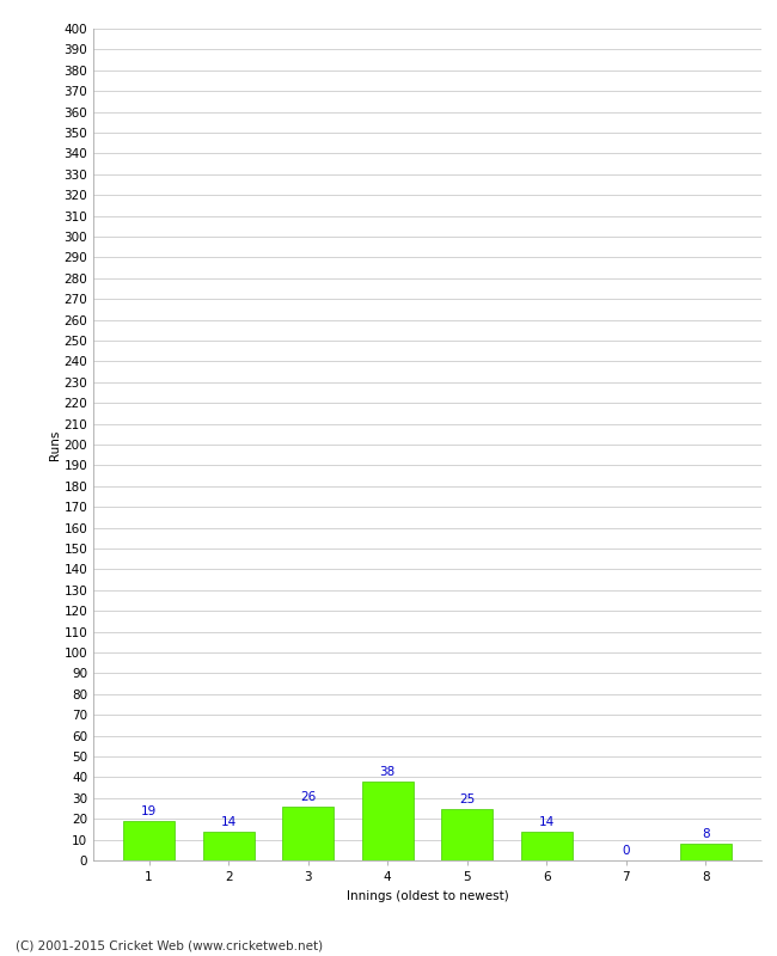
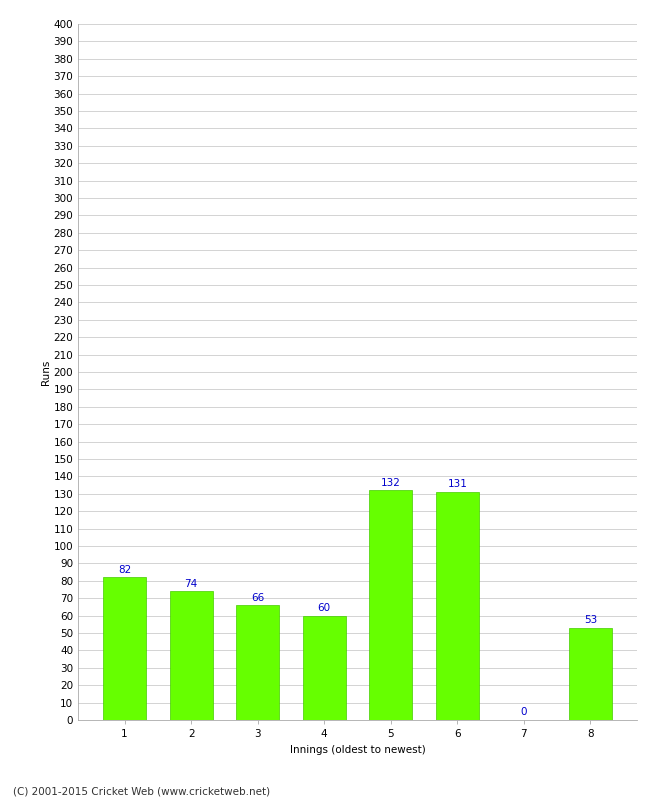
1: 19 -> 82
2: 14 -> 74
3: 26 -> 66
4: 38 -> 60
5: 25 -> 132
6: 14 -> 131
8: 8 -> 53
